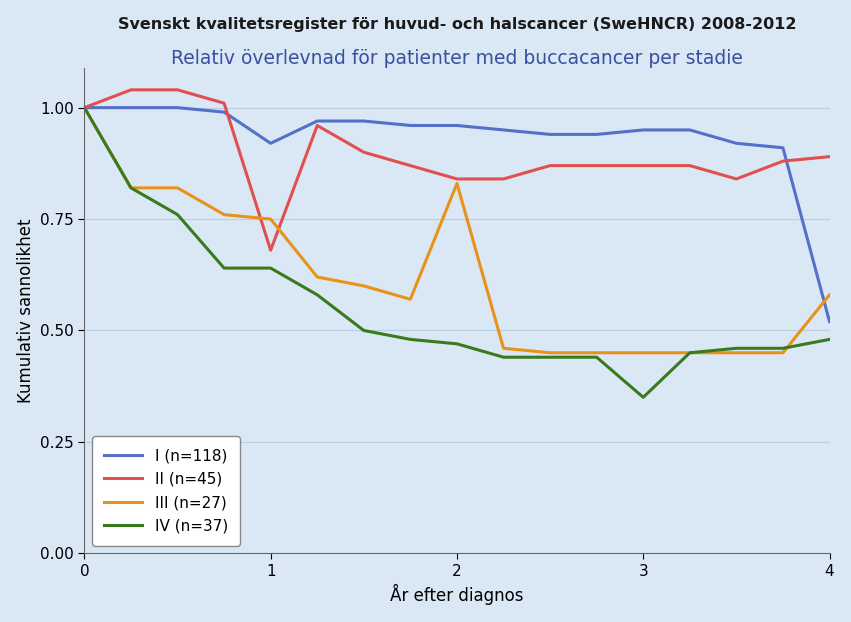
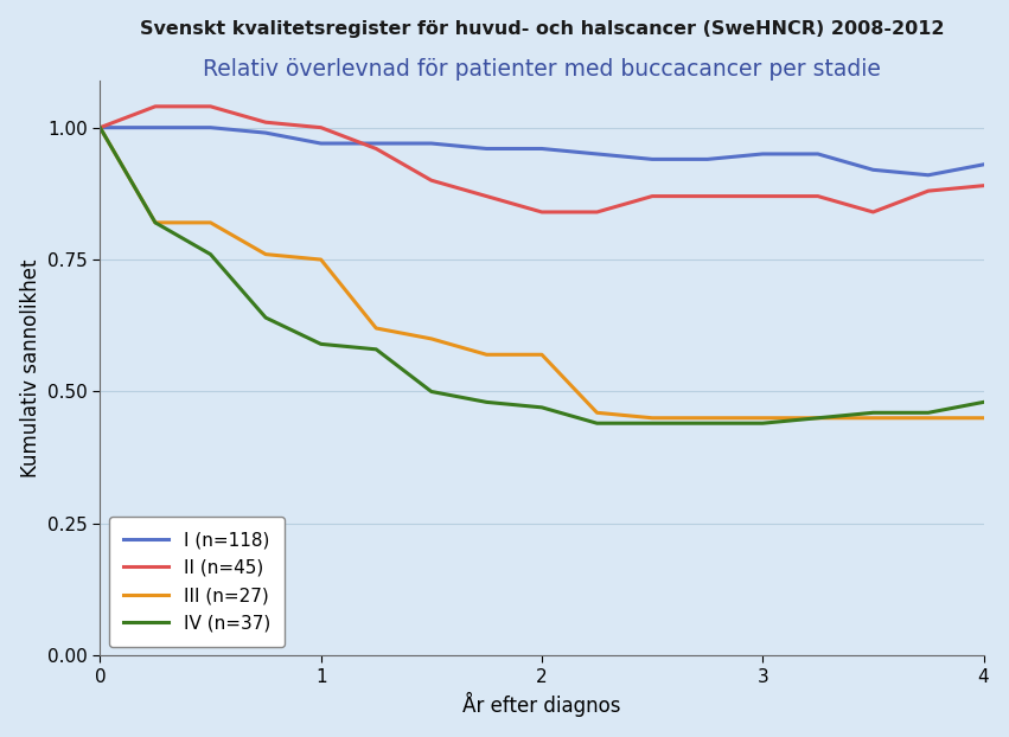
I (n=118)/1: 0.92 -> 0.97
II (n=45)/1: 0.68 -> 1.00
IV (n=37)/1: 0.64 -> 0.59
III (n=27)/2: 0.83 -> 0.57
IV (n=37)/3: 0.35 -> 0.44
I (n=118)/4: 0.52 -> 0.93
III (n=27)/4: 0.58 -> 0.45
